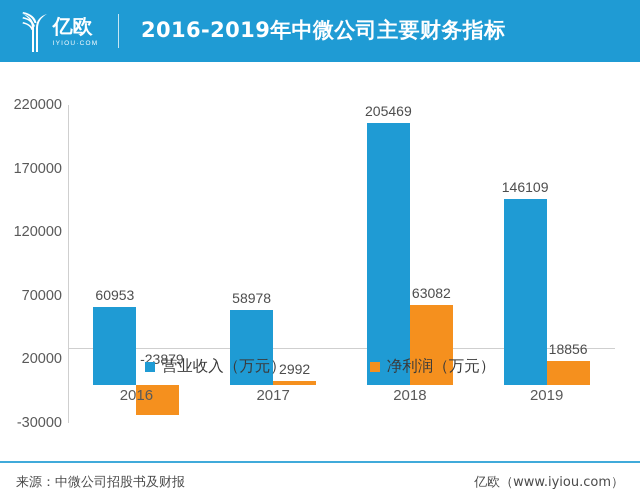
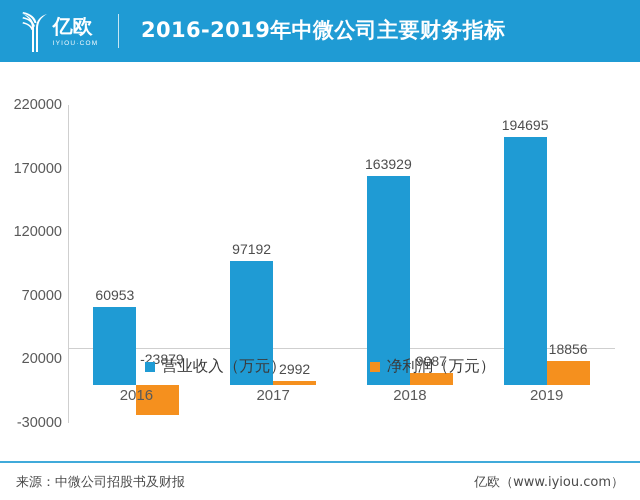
营业收入（万元）/2017: 58978 -> 97192
营业收入（万元）/2018: 205469 -> 163929
净利润（万元）/2018: 63082 -> 9087
营业收入（万元）/2019: 146109 -> 194695
